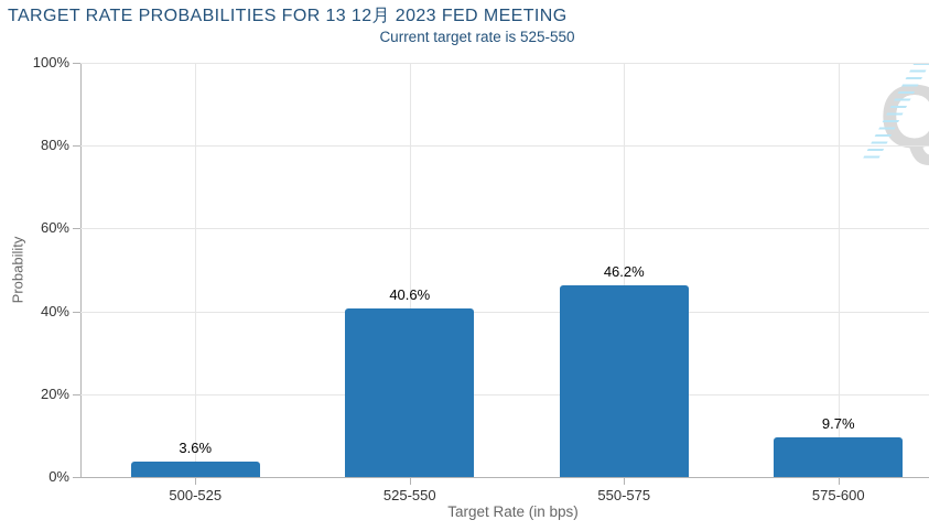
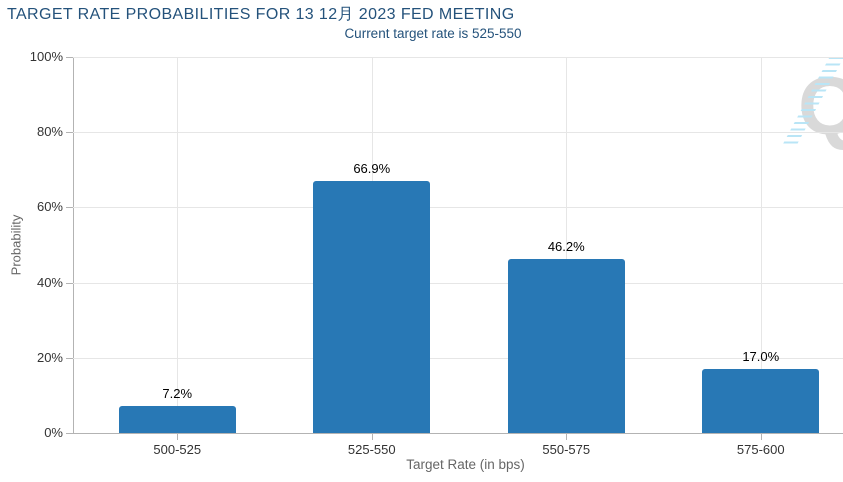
500-525: 3.6% -> 7.2%
525-550: 40.6% -> 66.9%
575-600: 9.7% -> 17.0%
